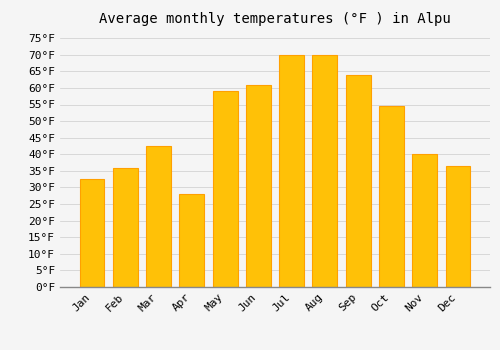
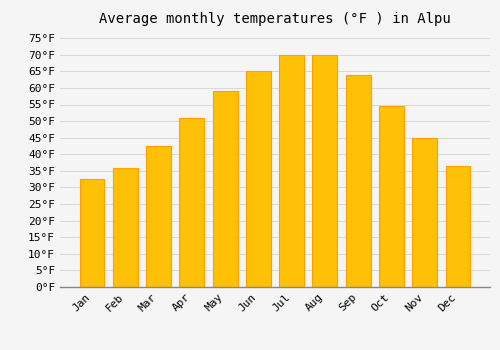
Apr: 28.0°F -> 51.0°F
Jun: 61.0°F -> 65.0°F
Nov: 40.0°F -> 45.0°F
